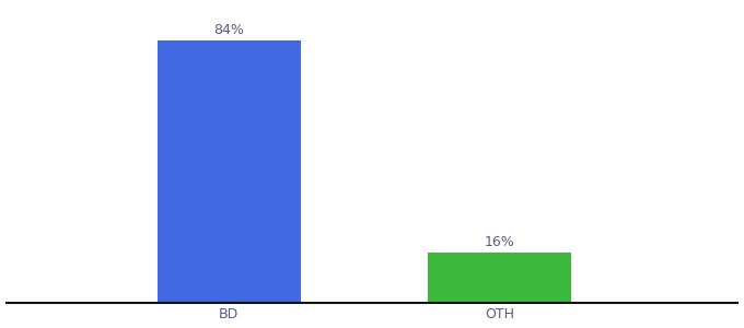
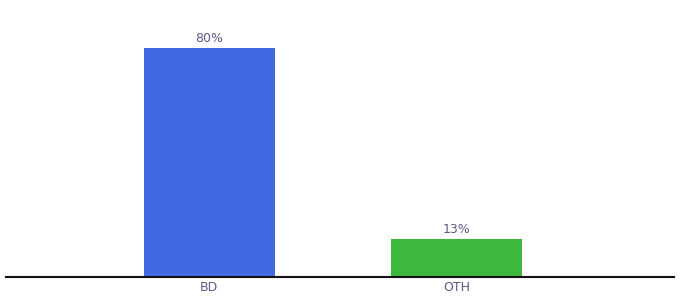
BD: 84% -> 80%
OTH: 16% -> 13%
